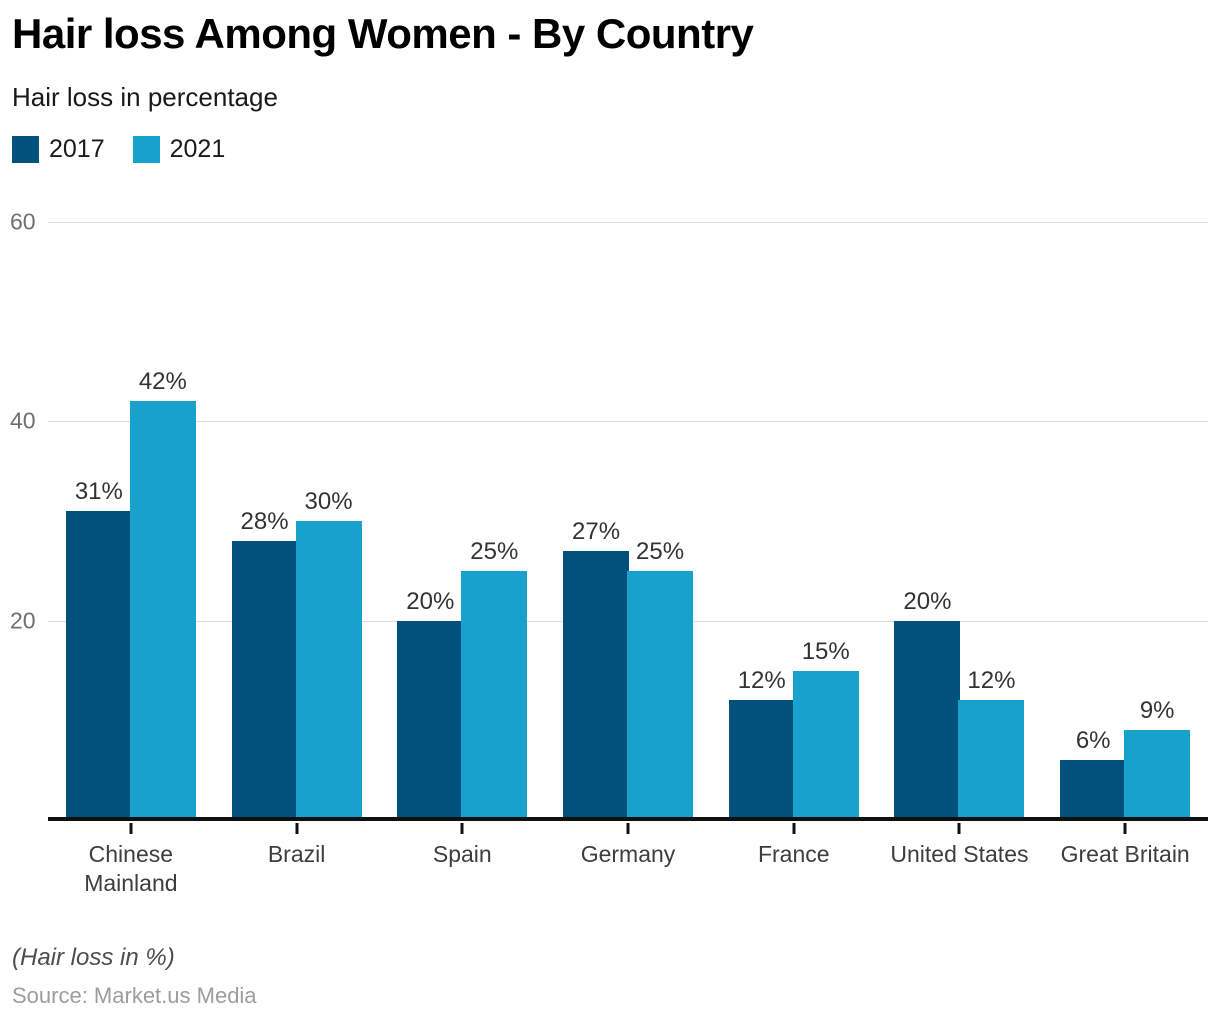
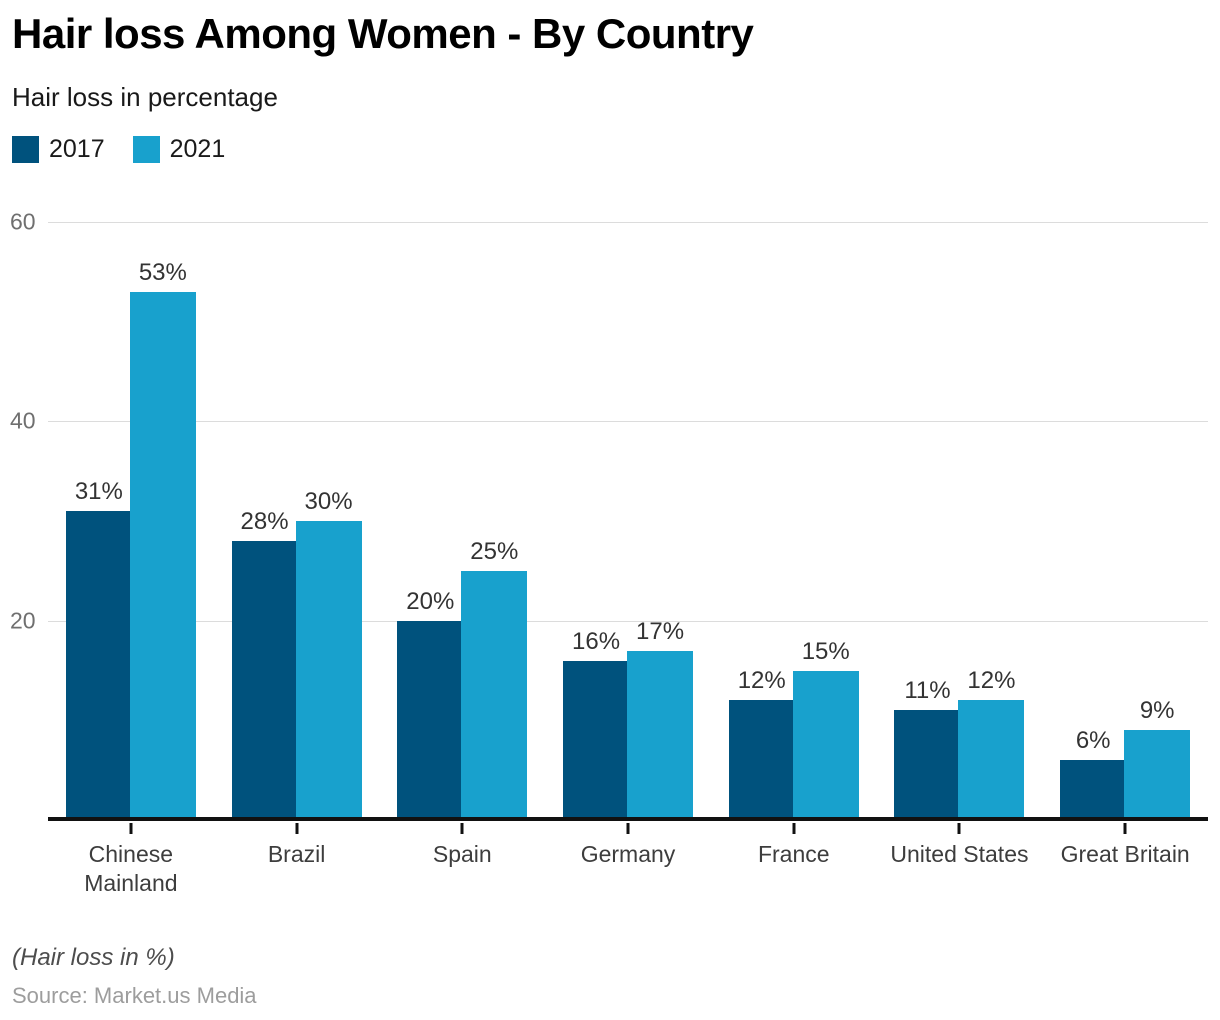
2021/Chinese Mainland: 42% -> 53%
2017/Germany: 27% -> 16%
2021/Germany: 25% -> 17%
2017/United States: 20% -> 11%
